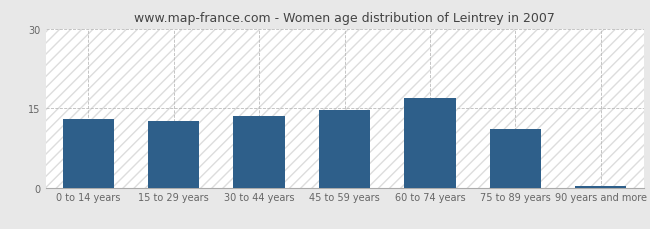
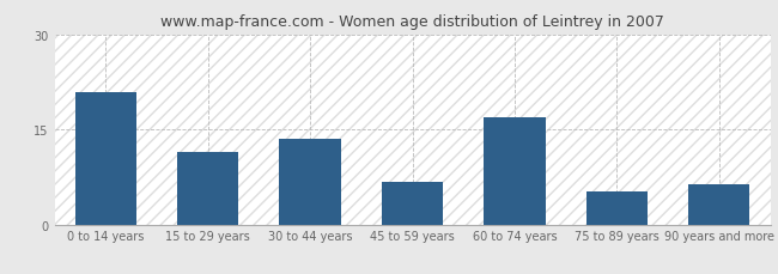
0 to 14 years: 13.0 -> 21.0
15 to 29 years: 12.5 -> 11.4
45 to 59 years: 14.7 -> 6.8
75 to 89 years: 11.0 -> 5.2
90 years and more: 0.3 -> 6.4
